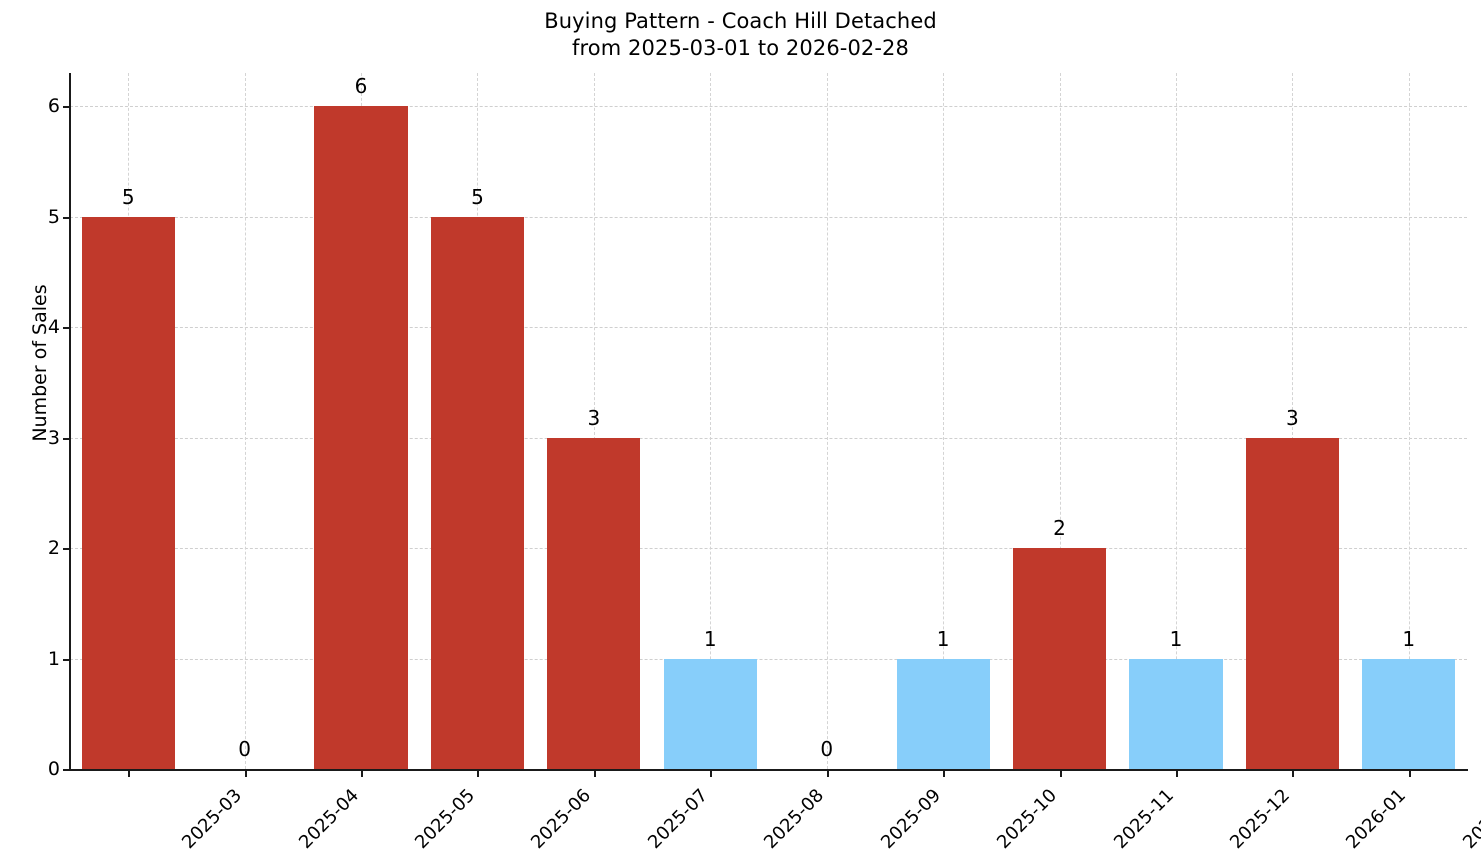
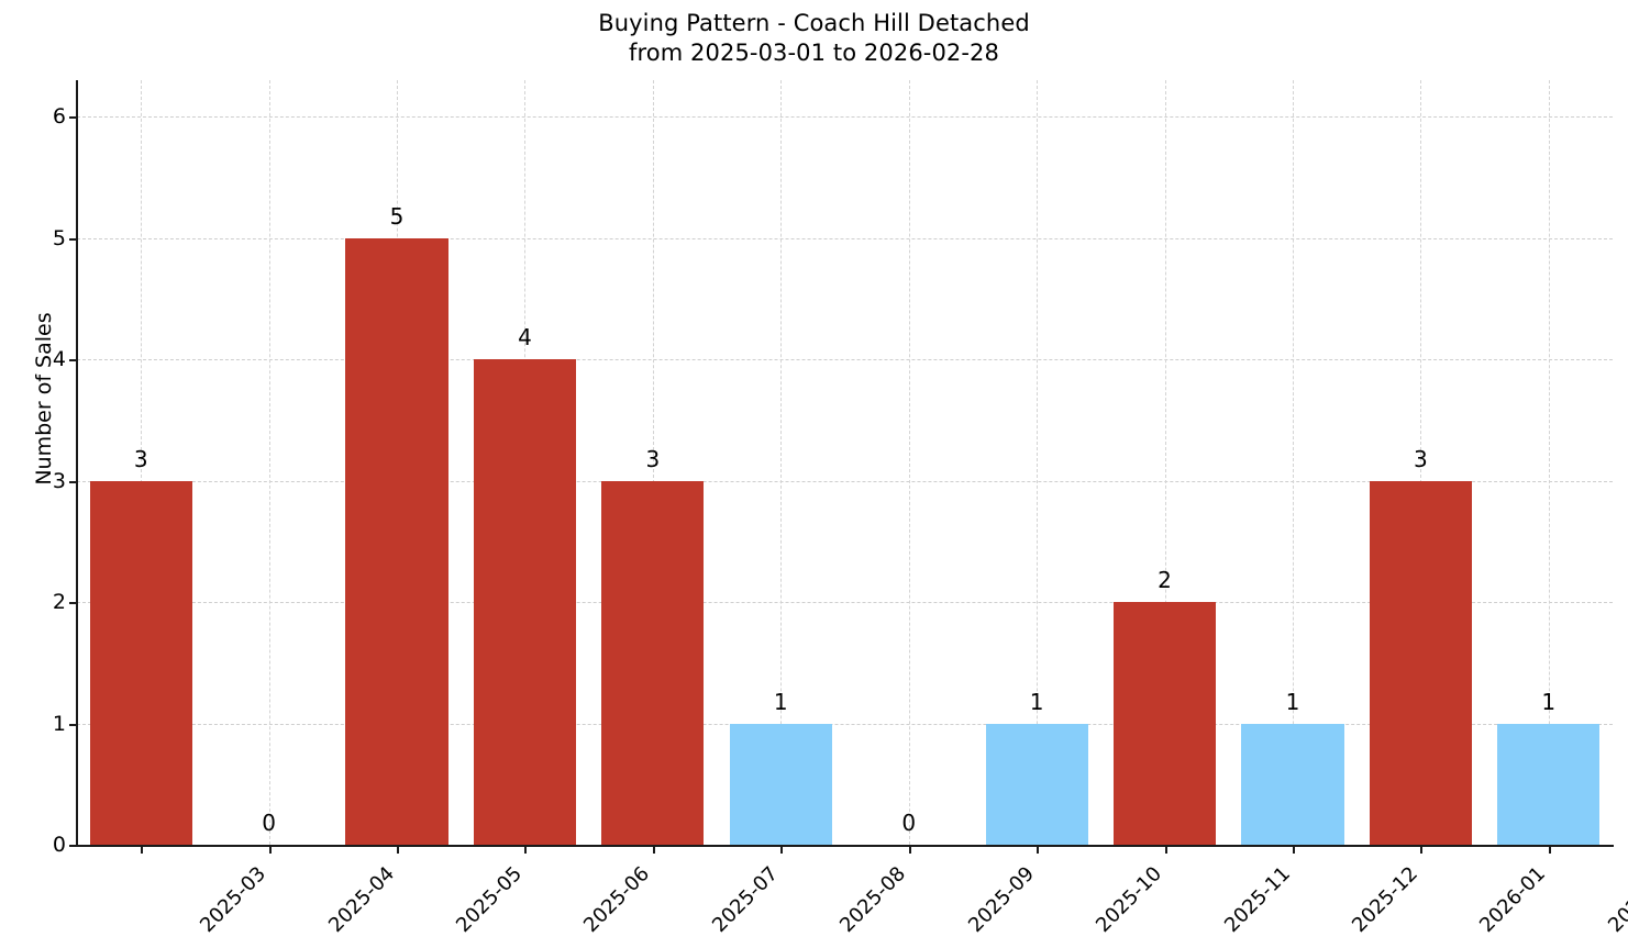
2025-03: 5 -> 3
2025-05: 6 -> 5
2025-06: 5 -> 4
